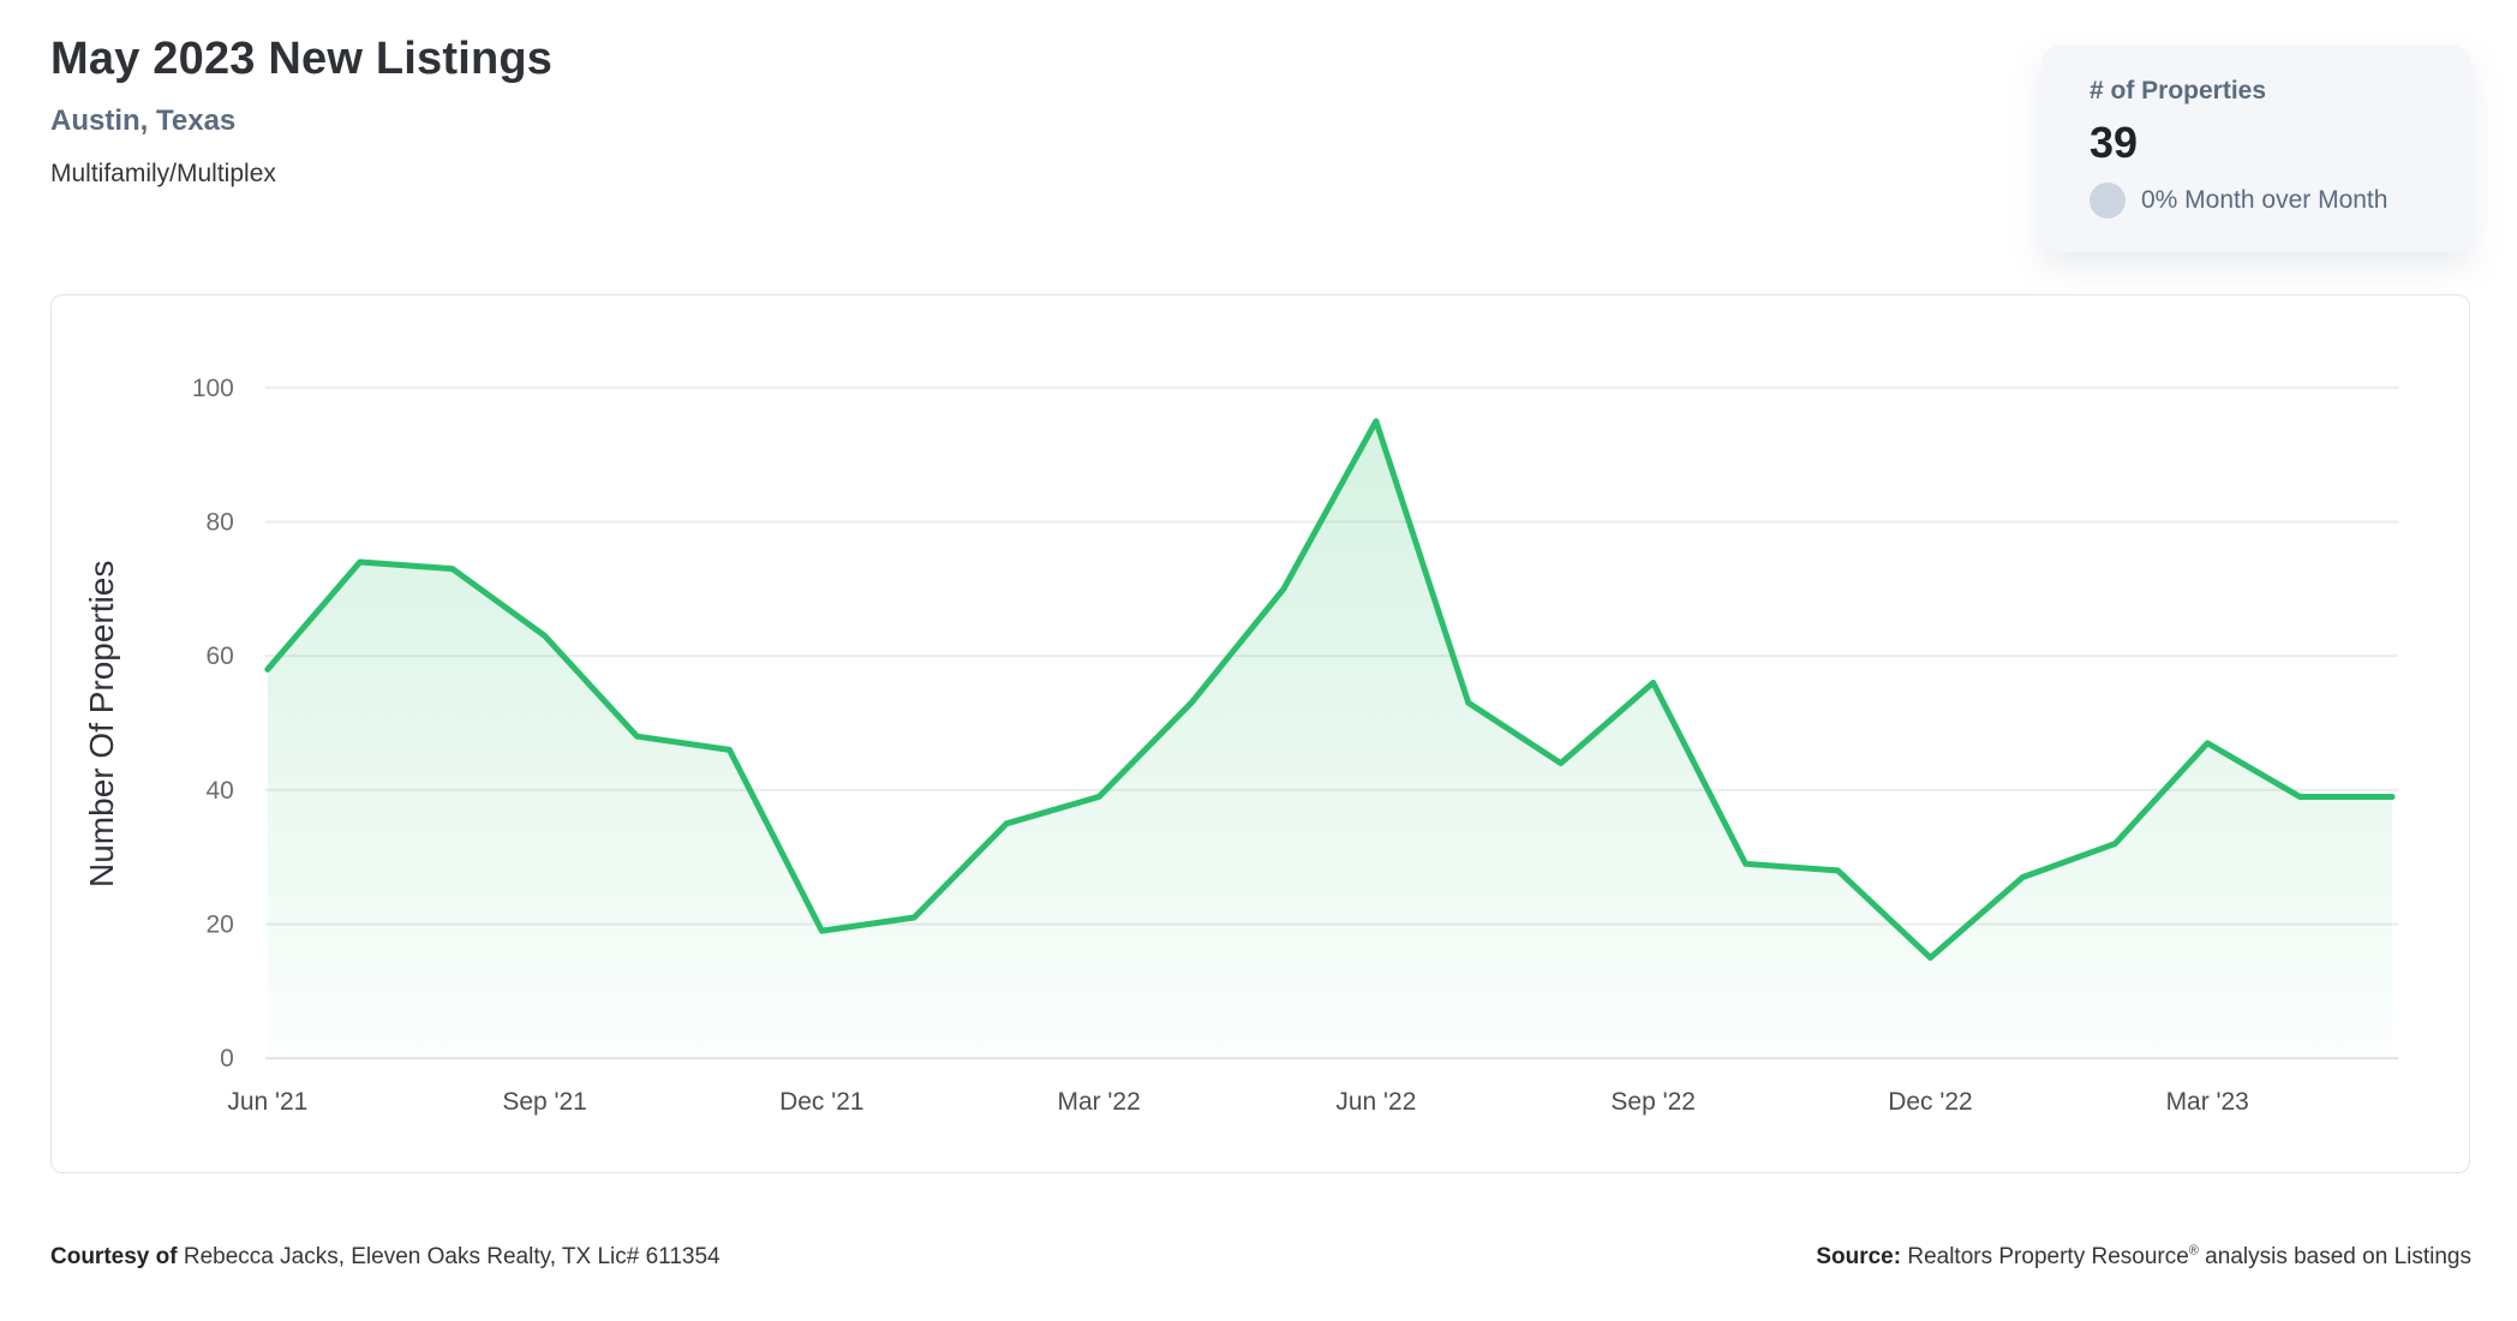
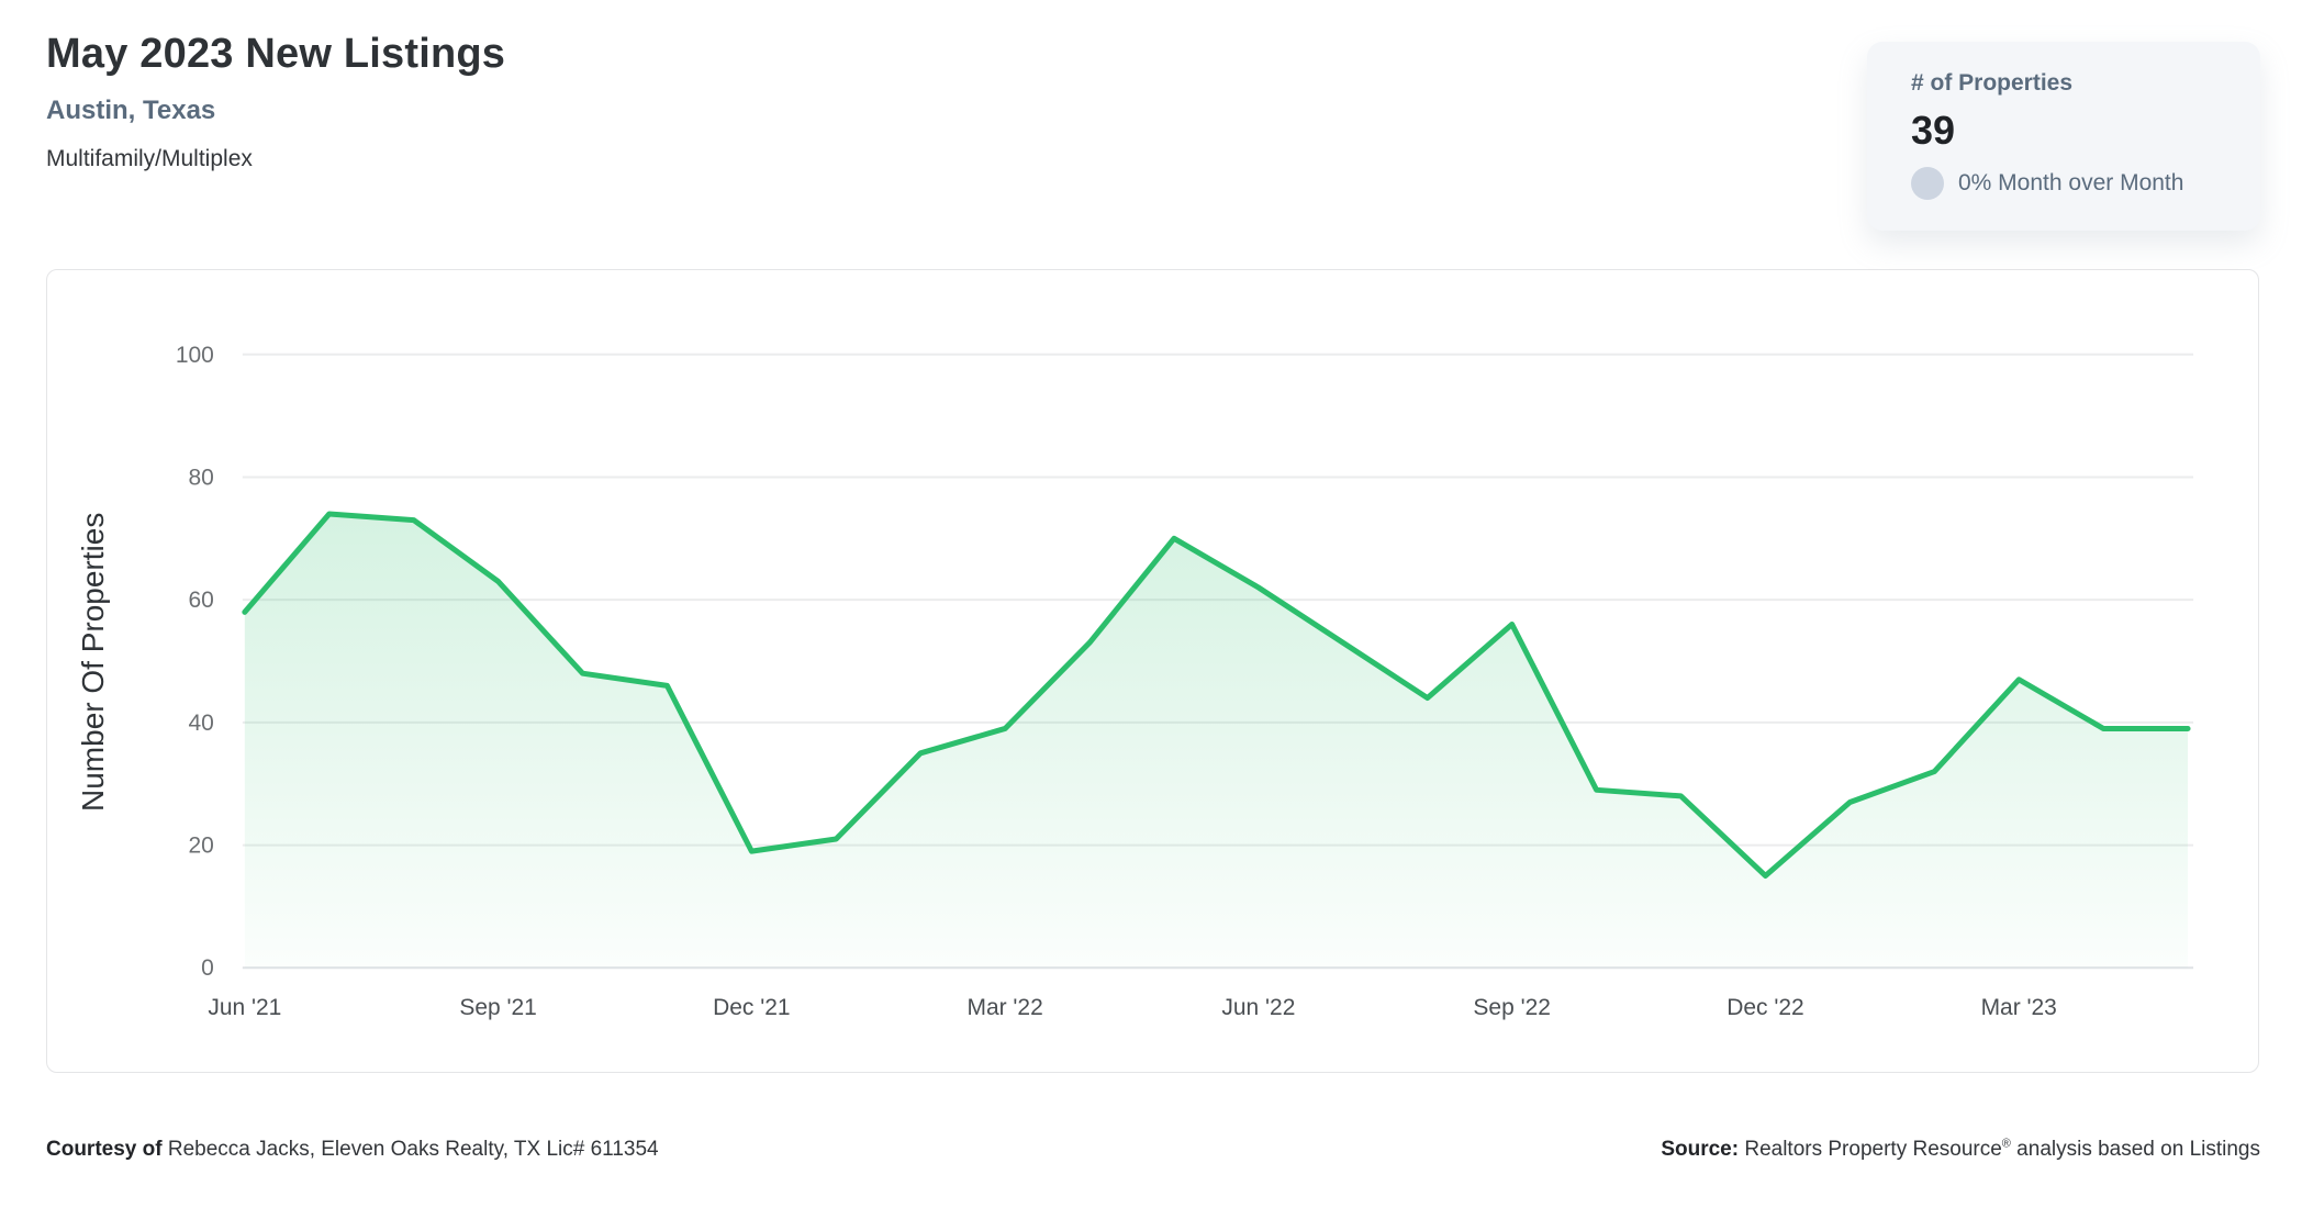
Jun '22: 95 -> 62
